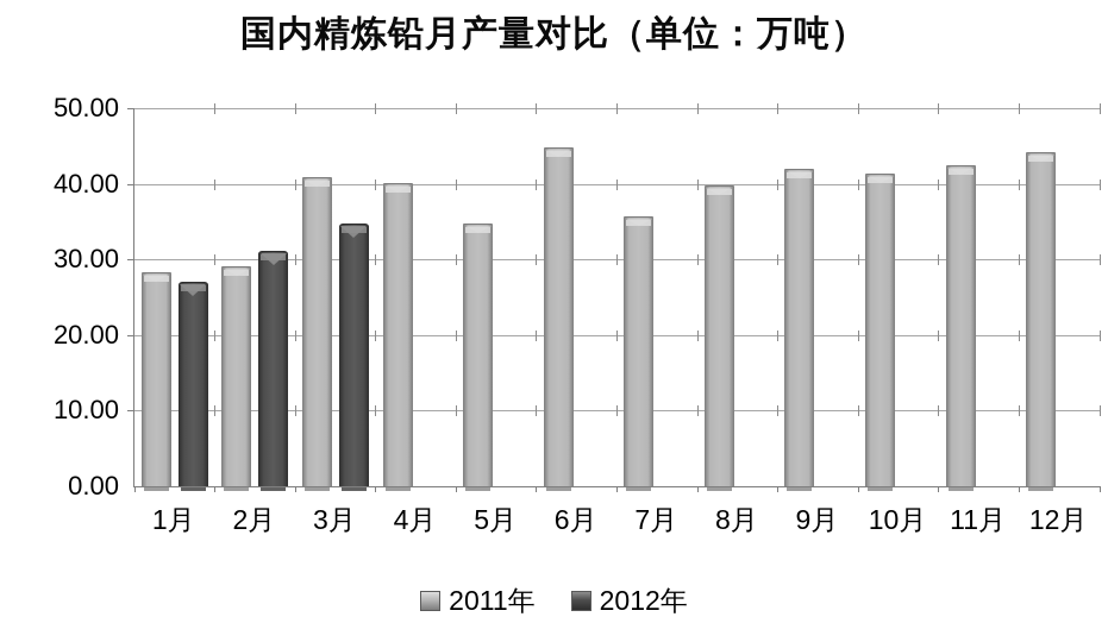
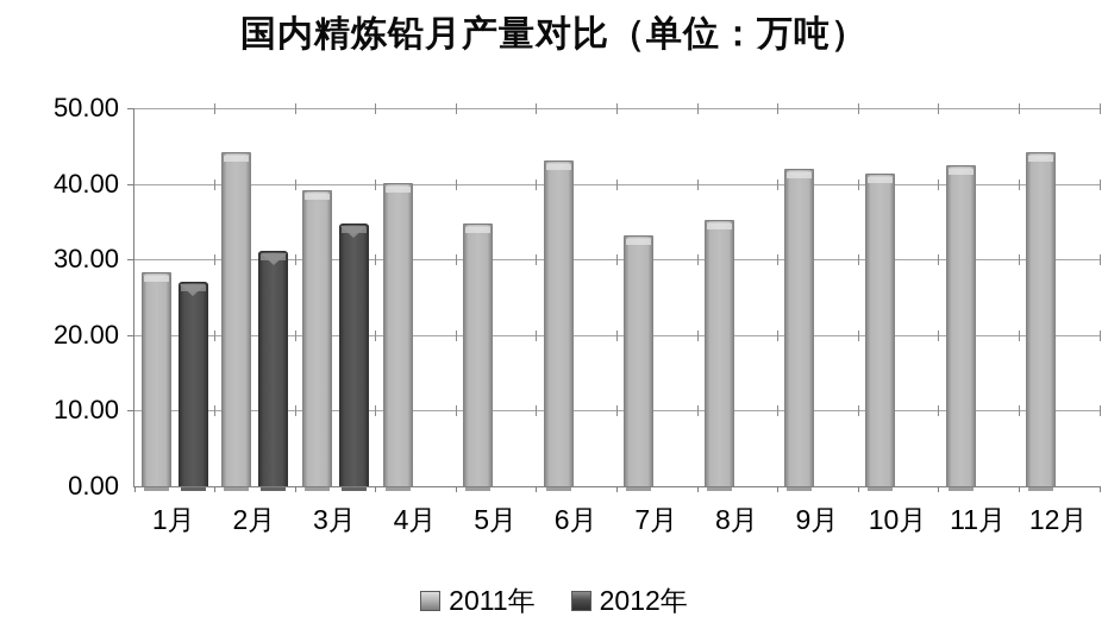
2011年/2月: 29 -> 44
2011年/3月: 41 -> 39
2011年/6月: 45 -> 43
2011年/7月: 36 -> 33
2011年/8月: 40 -> 35
